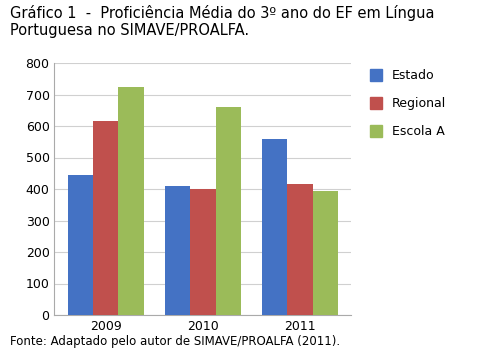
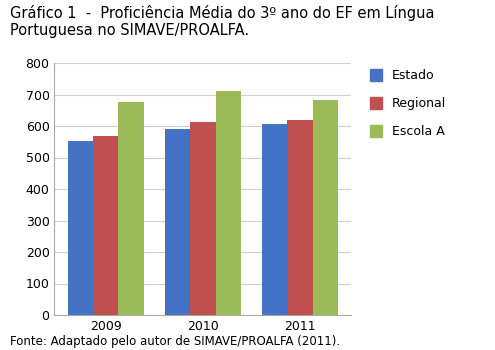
Estado/2009: 445 -> 553
Regional/2009: 615 -> 568
Escola A/2009: 725 -> 676
Estado/2010: 410 -> 592
Regional/2010: 400 -> 612
Escola A/2010: 660 -> 710
Estado/2011: 560 -> 605
Regional/2011: 415 -> 620
Escola A/2011: 395 -> 683
